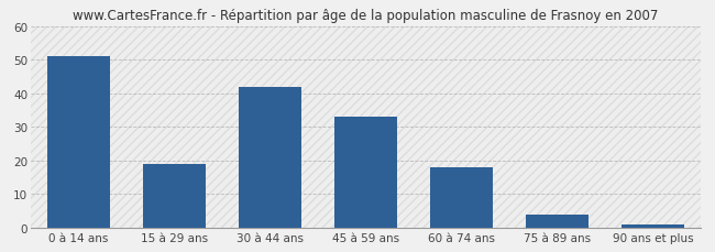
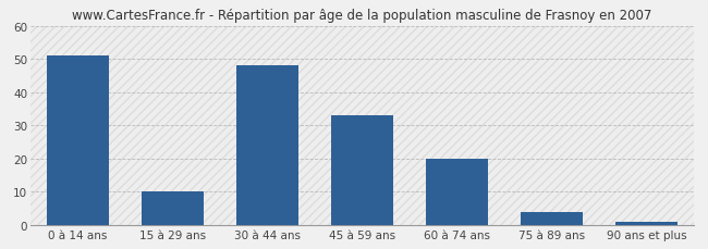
15 à 29 ans: 19 -> 10
30 à 44 ans: 42 -> 48
60 à 74 ans: 18 -> 20
